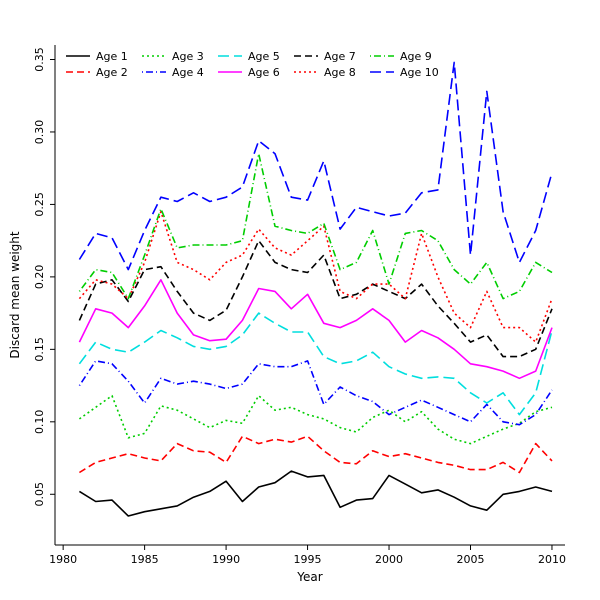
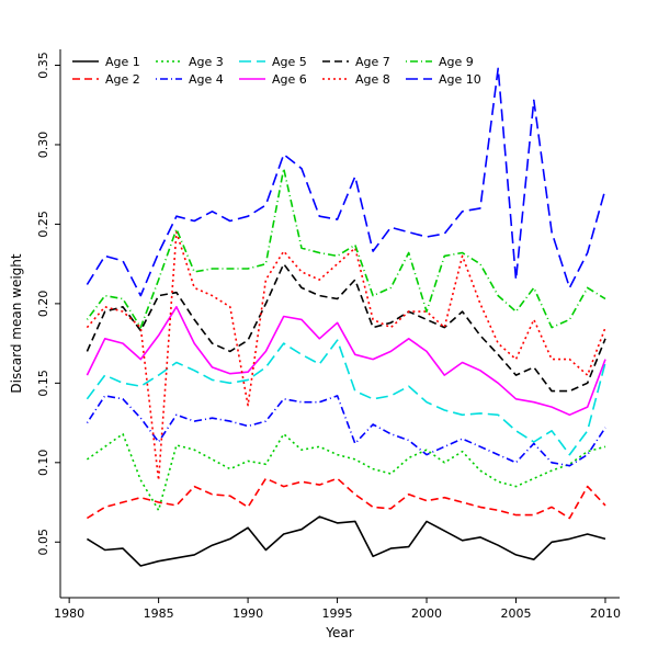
Age 3/1985: 0.092 -> 0.070
Age 8/1985: 0.210 -> 0.089
Age 8/1990: 0.210 -> 0.136
Age 5/1995: 0.162 -> 0.177
